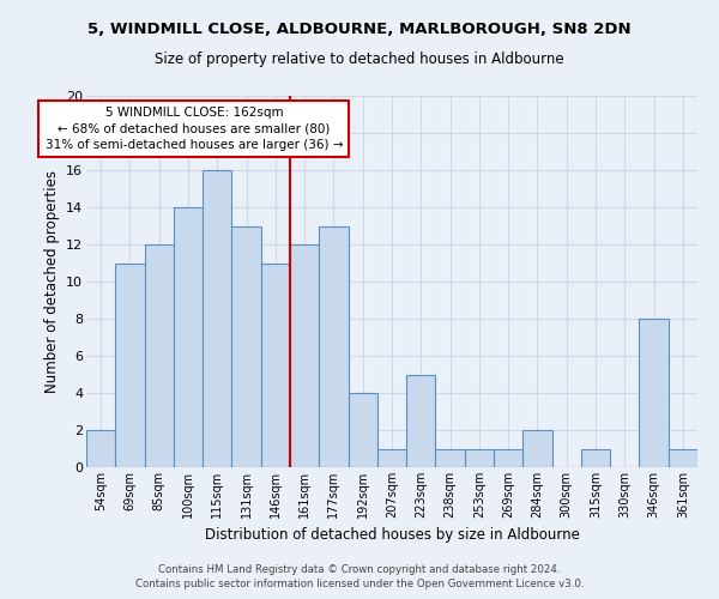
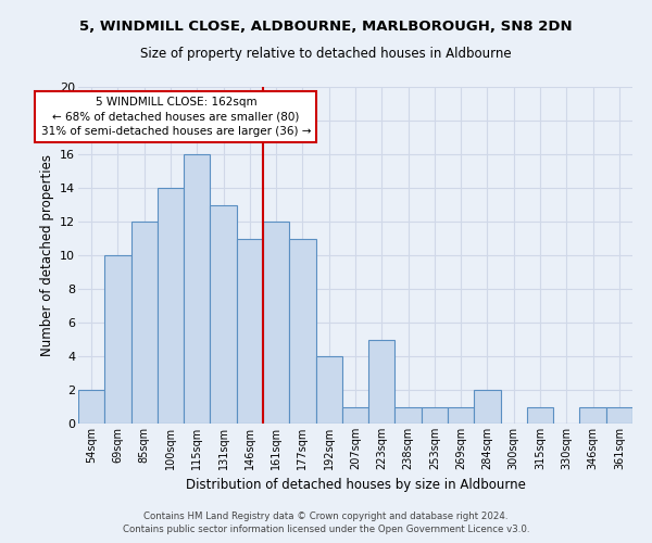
69sqm: 11 -> 10
177sqm: 13 -> 11
346sqm: 8 -> 1
